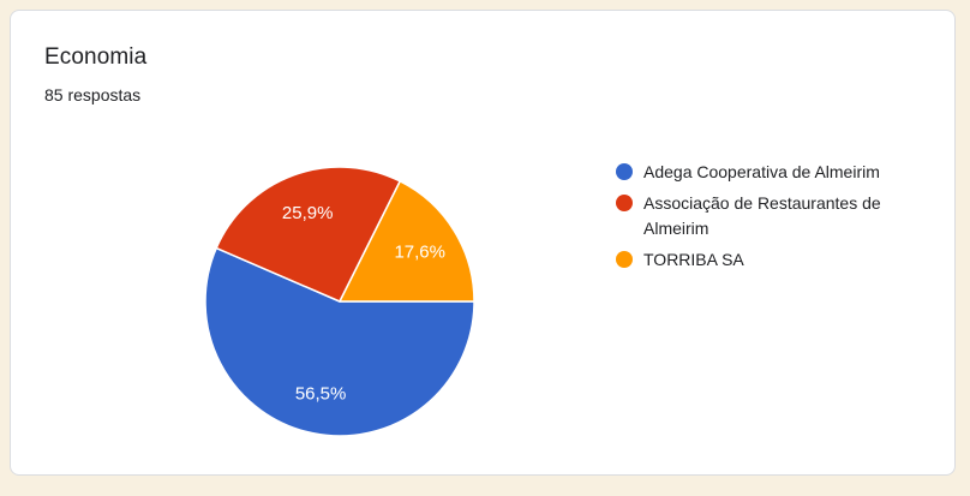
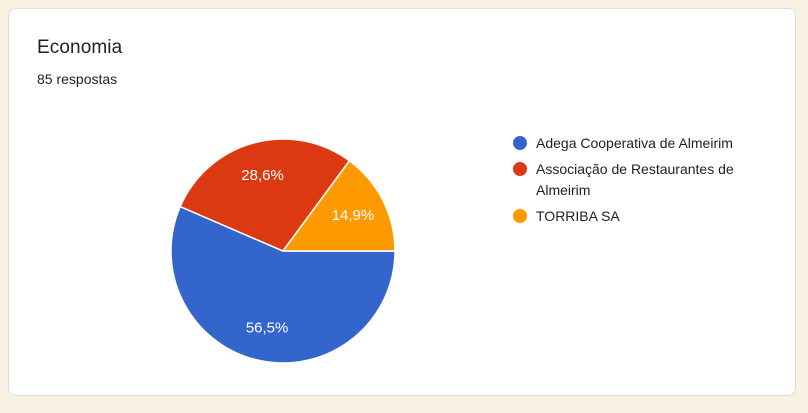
Associação de Restaurantes de Almeirim: 25,9% -> 28,6%
TORRIBA SA: 17,6% -> 14,9%
